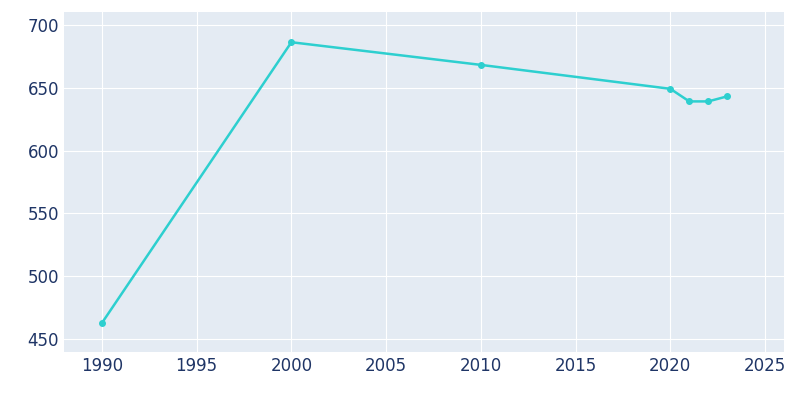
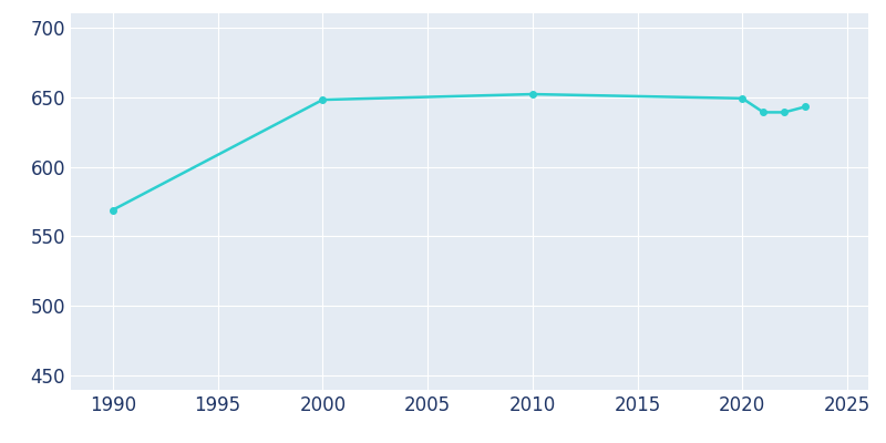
1990: 463 -> 569
2000: 686 -> 648
2010: 668 -> 652
